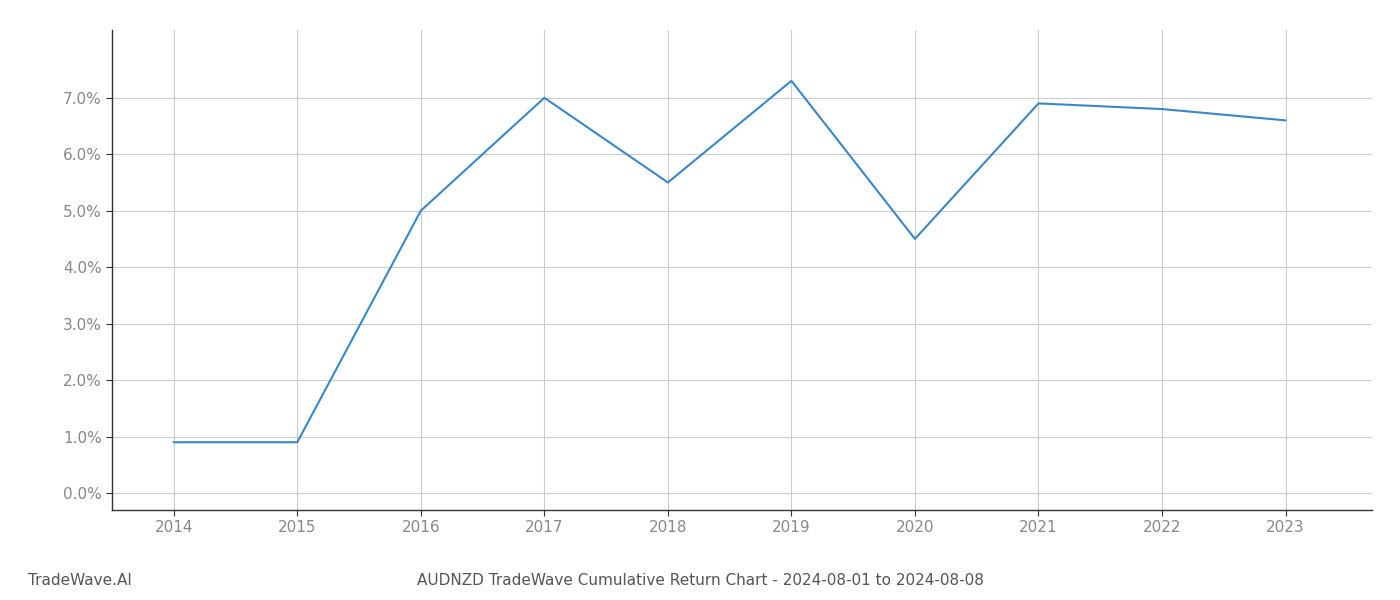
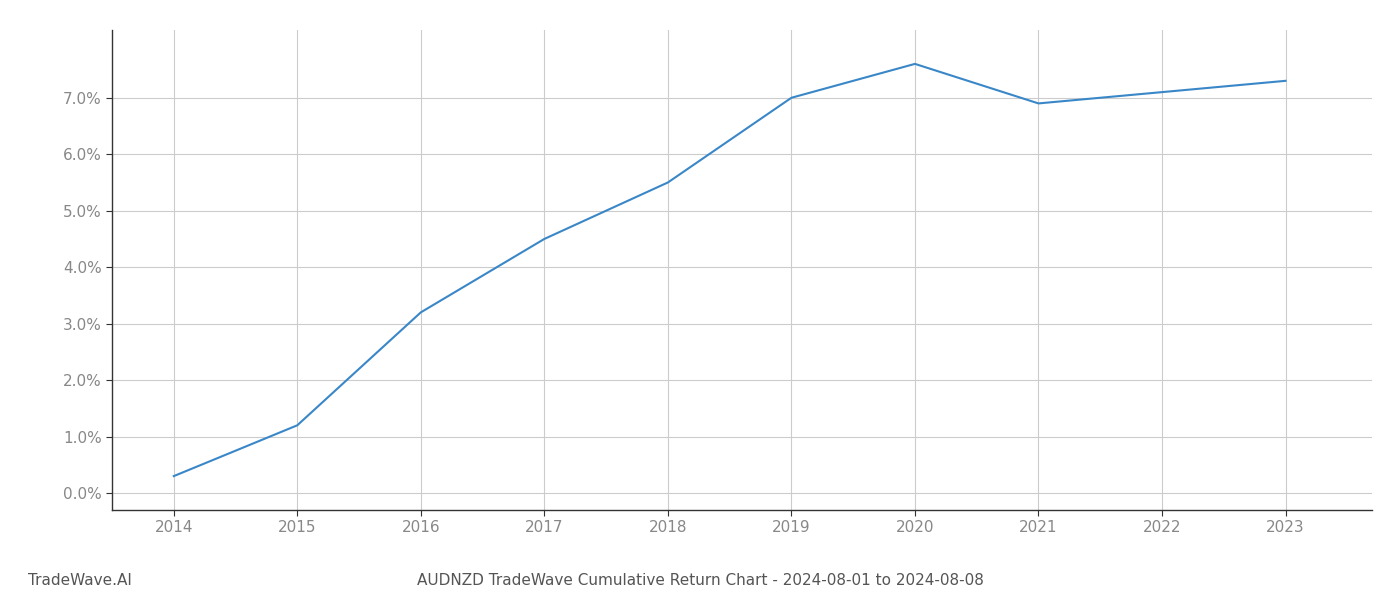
2014: 0.9% -> 0.3%
2015: 0.9% -> 1.2%
2016: 5.0% -> 3.2%
2017: 7.0% -> 4.5%
2019: 7.3% -> 7.0%
2020: 4.5% -> 7.6%
2022: 6.8% -> 7.1%
2023: 6.6% -> 7.3%
